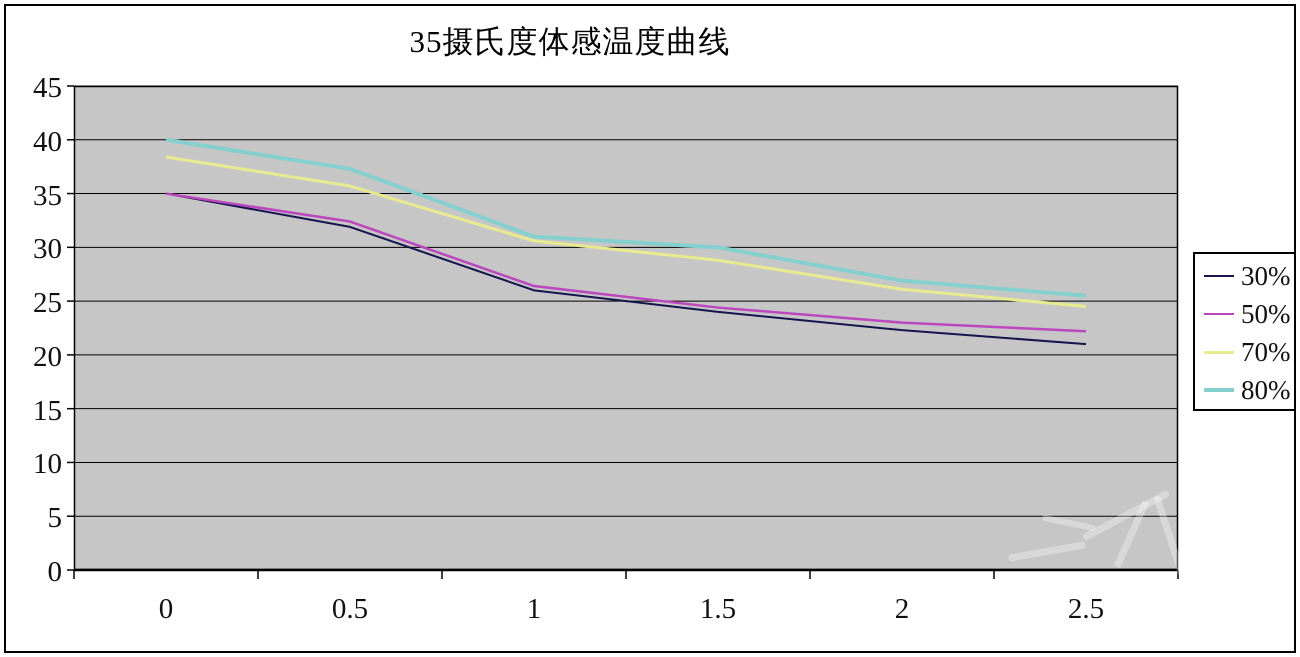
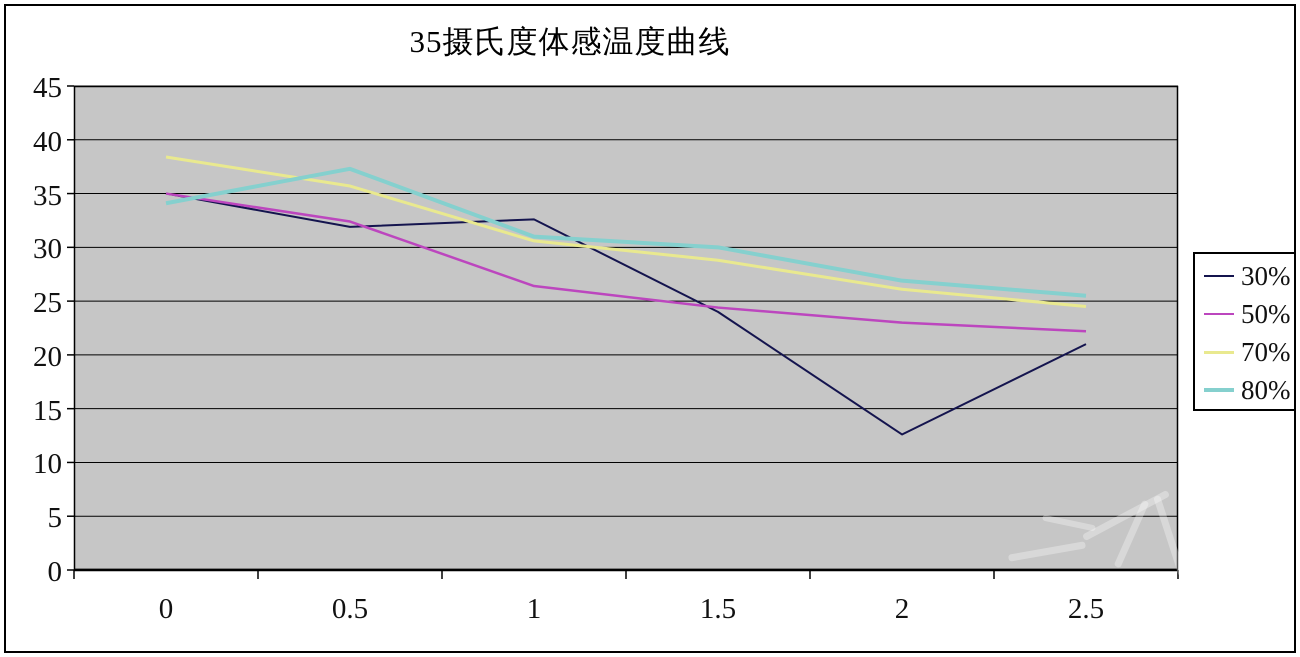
80%/0: 40.0 -> 34.1
30%/1: 26.0 -> 32.6
30%/2: 22.3 -> 12.6
